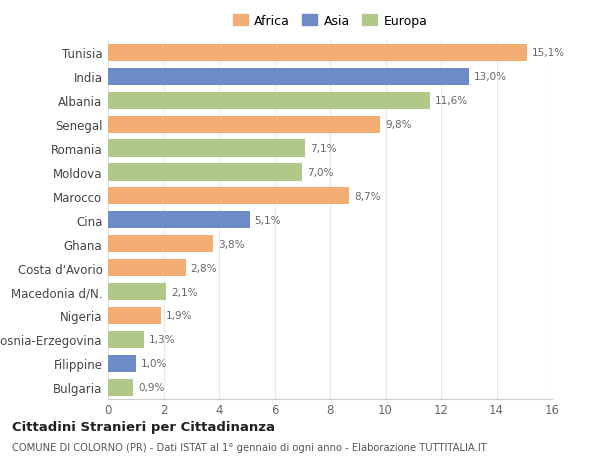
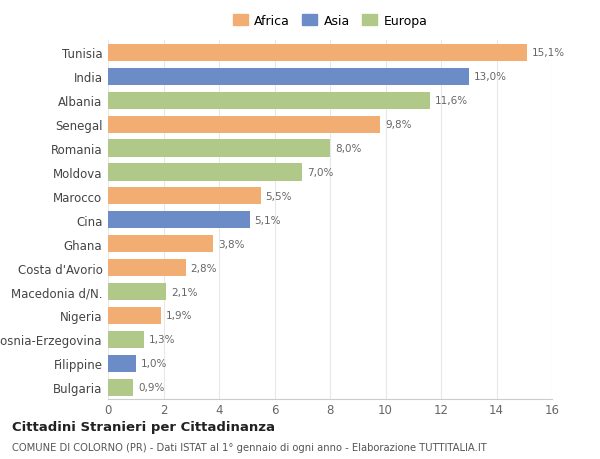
Romania: 7,1% -> 8,0%
Marocco: 8,7% -> 5,5%
